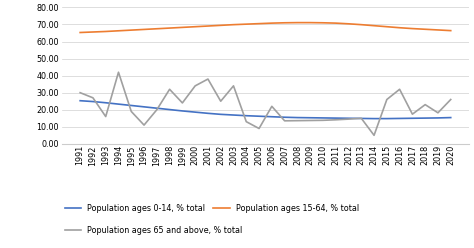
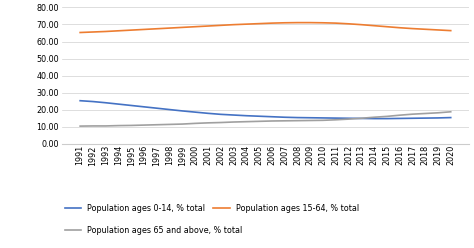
Population ages 65 and above, % total/1991: 30 -> 10
Population ages 65 and above, % total/1992: 27 -> 10
Population ages 65 and above, % total/1993: 16 -> 10
Population ages 65 and above, % total/1994: 42 -> 11
Population ages 65 and above, % total/1995: 19 -> 11
Population ages 65 and above, % total/1997: 20 -> 11
Population ages 65 and above, % total/1998: 32 -> 11
Population ages 65 and above, % total/1999: 24 -> 12
Population ages 65 and above, % total/2000: 34 -> 12
Population ages 65 and above, % total/2001: 38 -> 12
Population ages 65 and above, % total/2002: 25 -> 12
Population ages 65 and above, % total/2003: 34 -> 13
Population ages 65 and above, % total/2005: 9 -> 13
Population ages 65 and above, % total/2006: 22 -> 13
Population ages 65 and above, % total/2014: 5 -> 16
Population ages 65 and above, % total/2015: 26 -> 16
Population ages 65 and above, % total/2016: 32 -> 17
Population ages 65 and above, % total/2018: 23 -> 18
Population ages 65 and above, % total/2020: 26 -> 19
